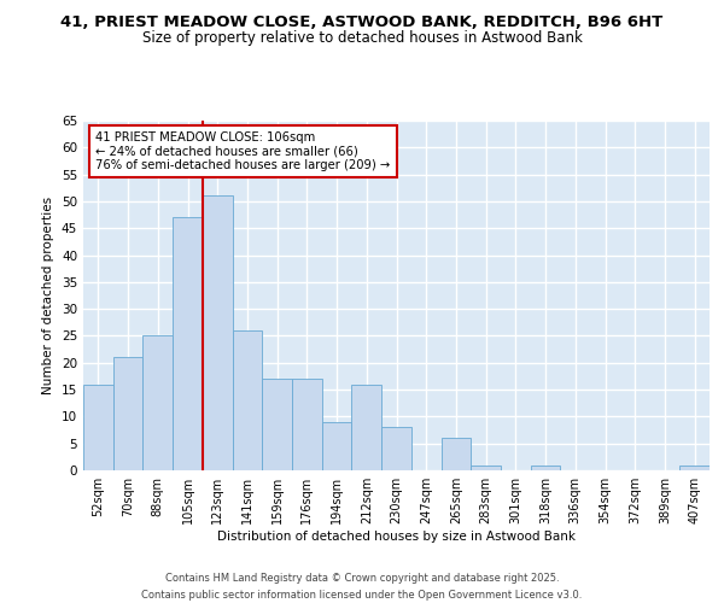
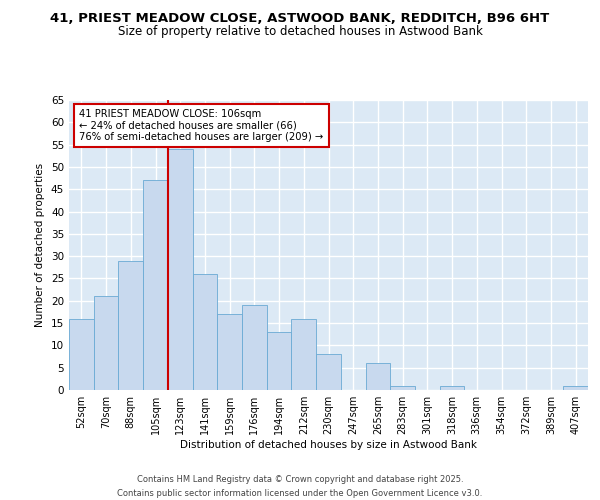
88sqm: 25 -> 29
123sqm: 51 -> 54
176sqm: 17 -> 19
194sqm: 9 -> 13
